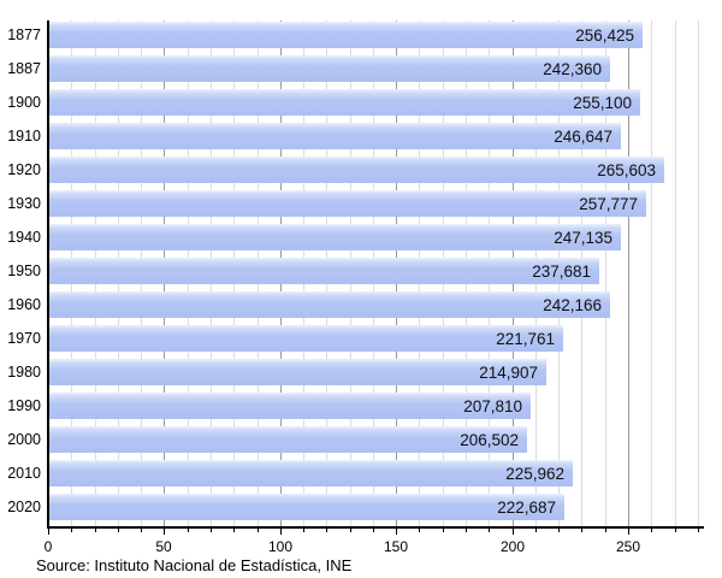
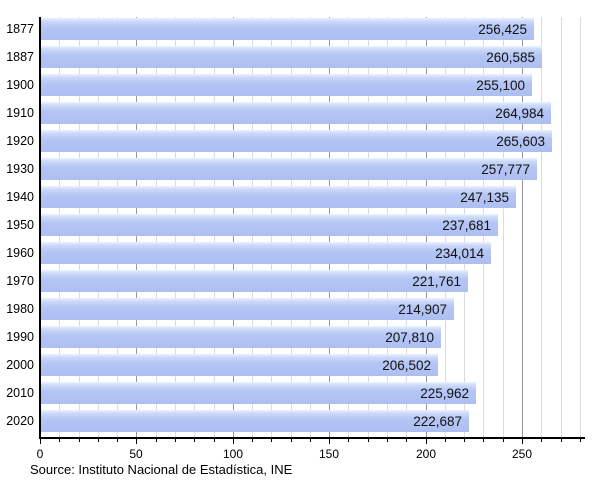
1887: 242,360 -> 260,585
1910: 246,647 -> 264,984
1960: 242,166 -> 234,014
